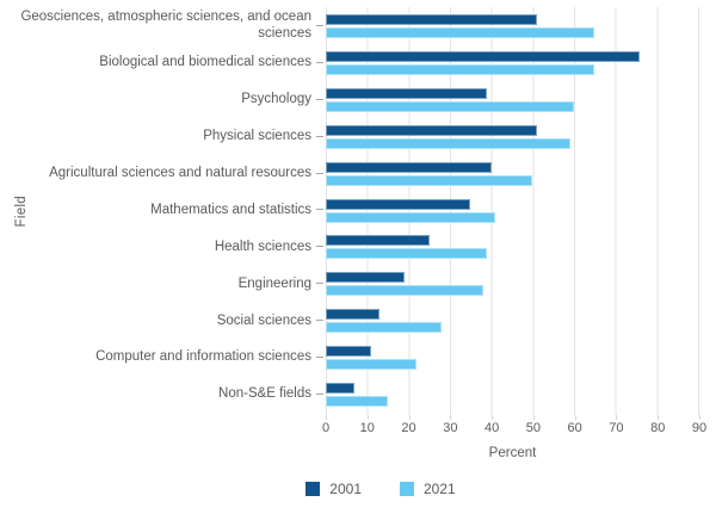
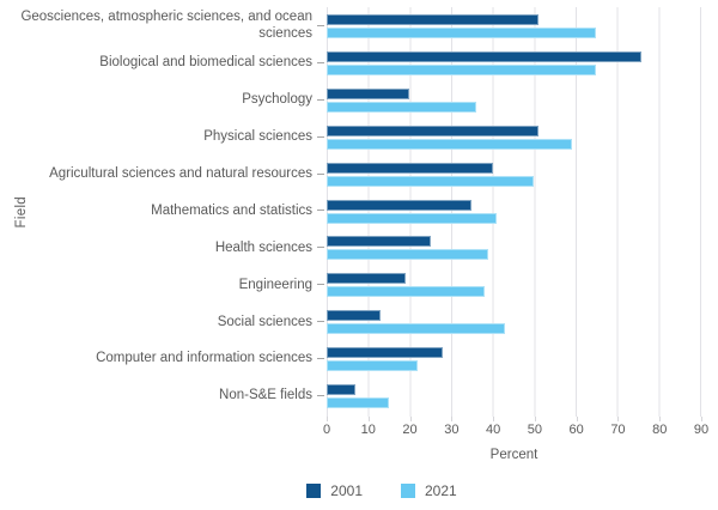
2001/Psychology: 39 -> 20
2021/Psychology: 60 -> 36
2021/Social sciences: 28 -> 43
2001/Computer and information sciences: 11 -> 28
